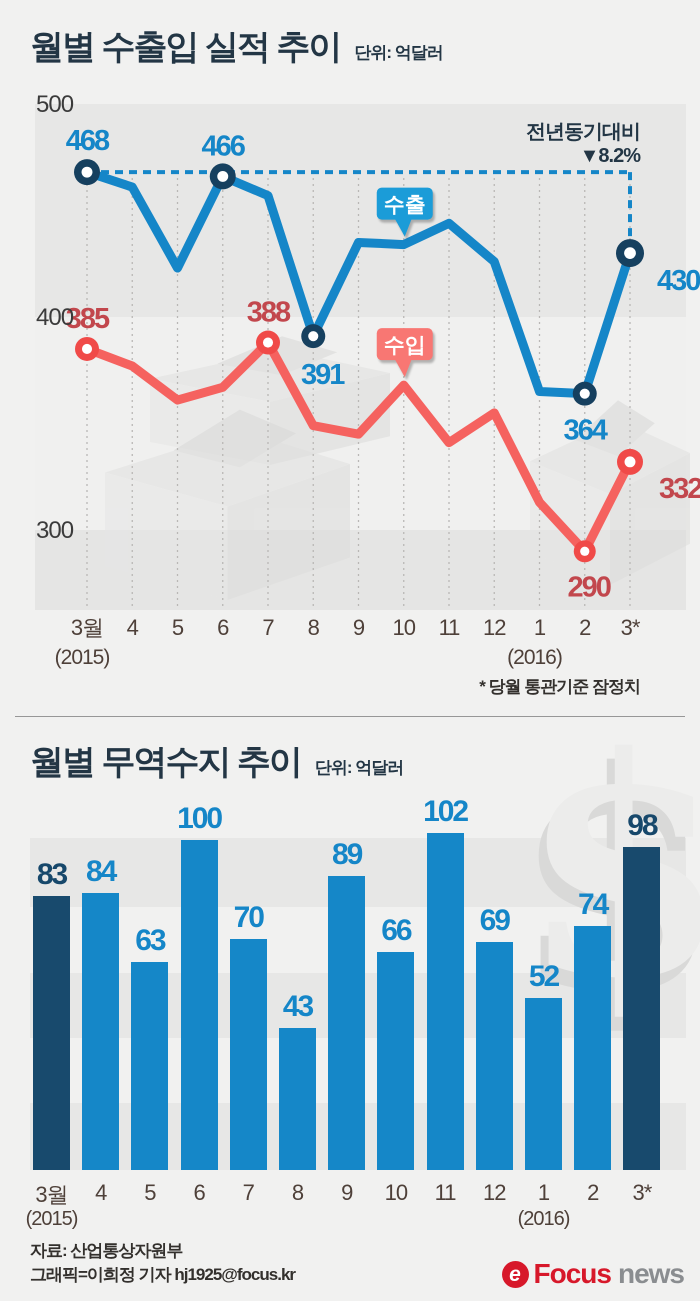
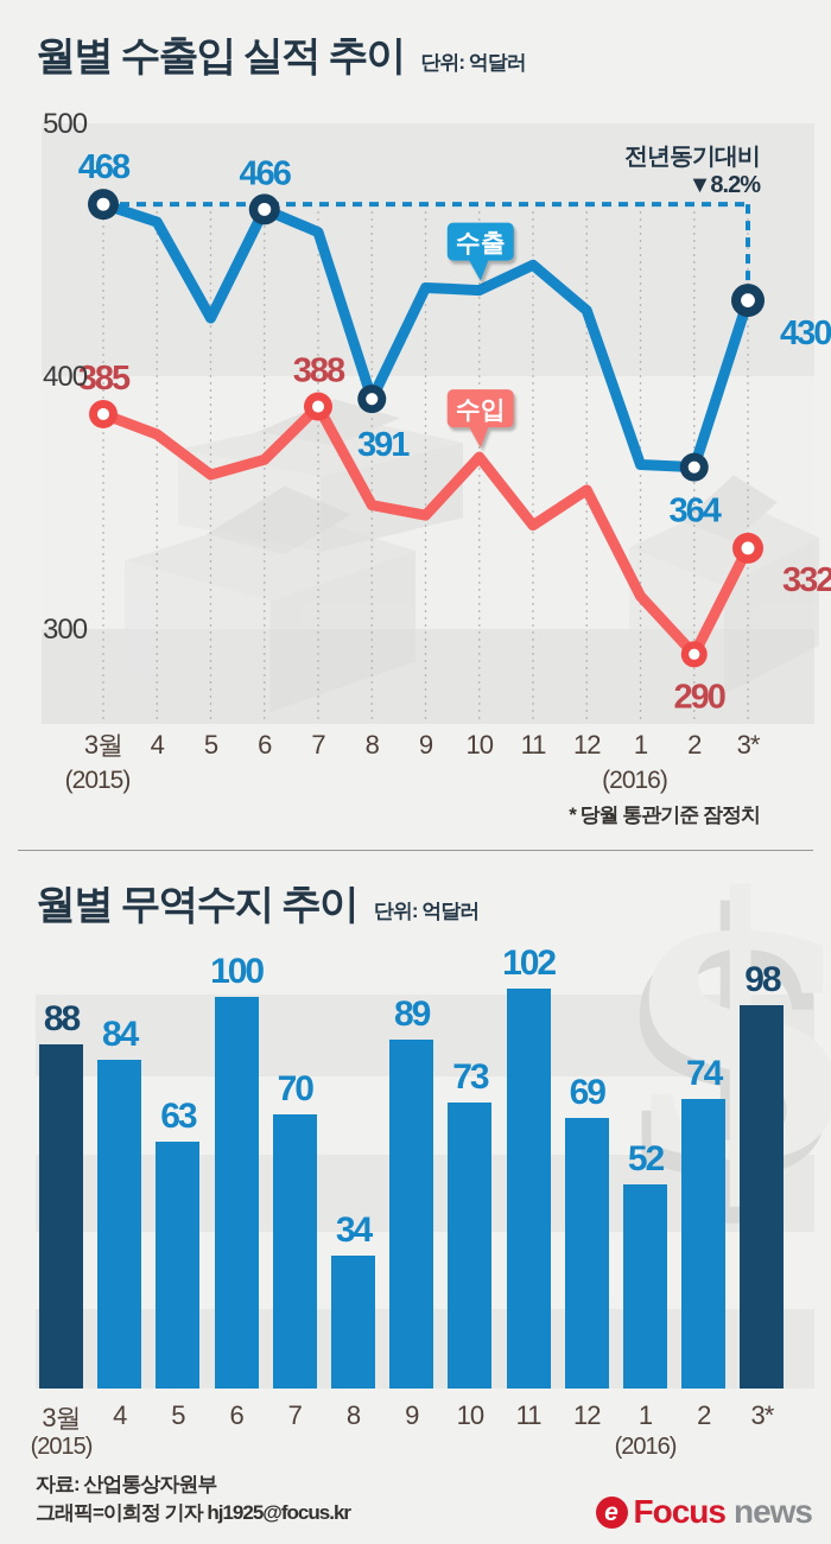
월별 무역수지 추이/3월: 83 -> 88
월별 무역수지 추이/8: 43 -> 34
월별 무역수지 추이/10: 66 -> 73
